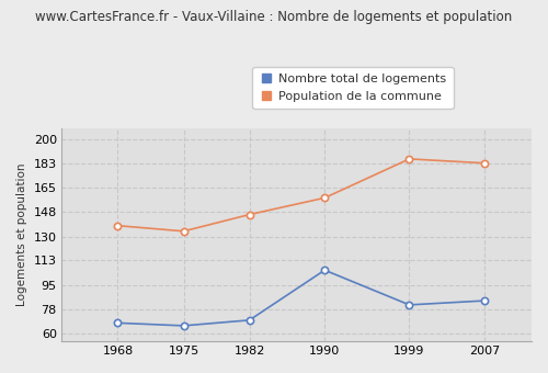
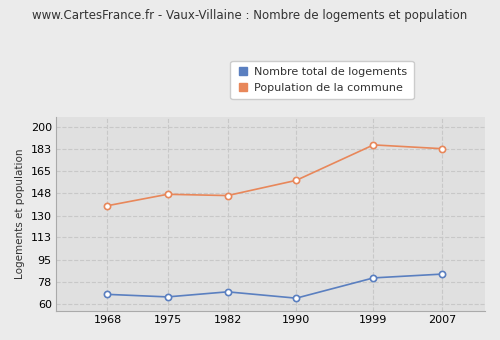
Population de la commune/1975: 134 -> 147
Nombre total de logements/1990: 106 -> 65
